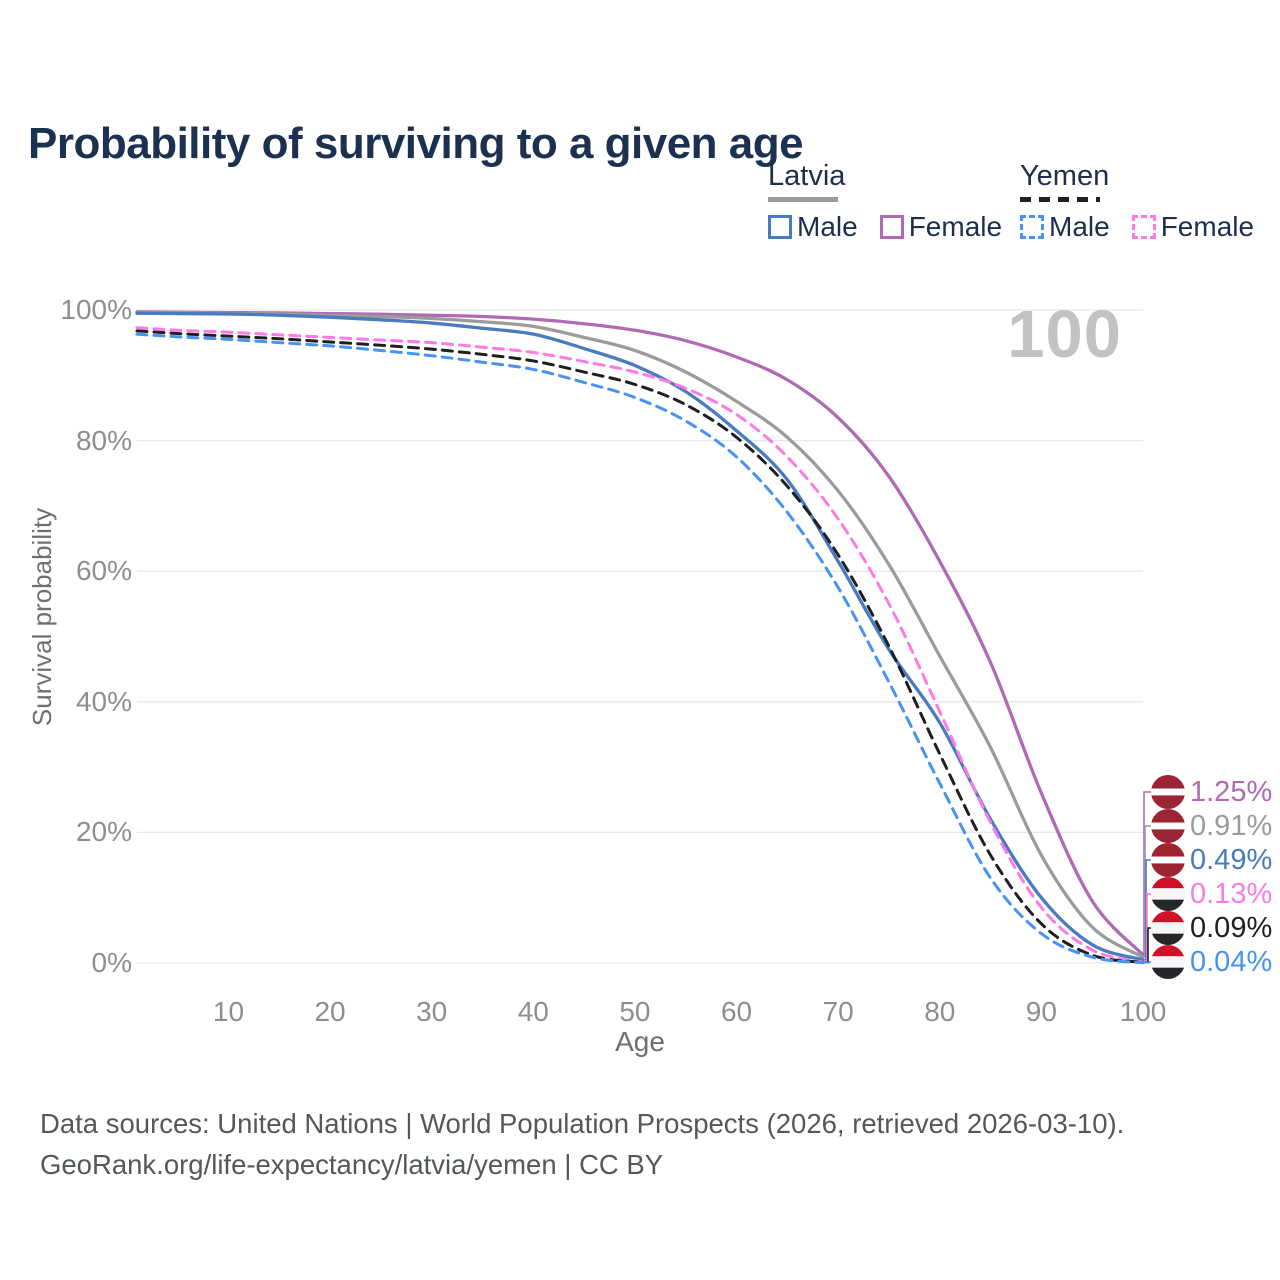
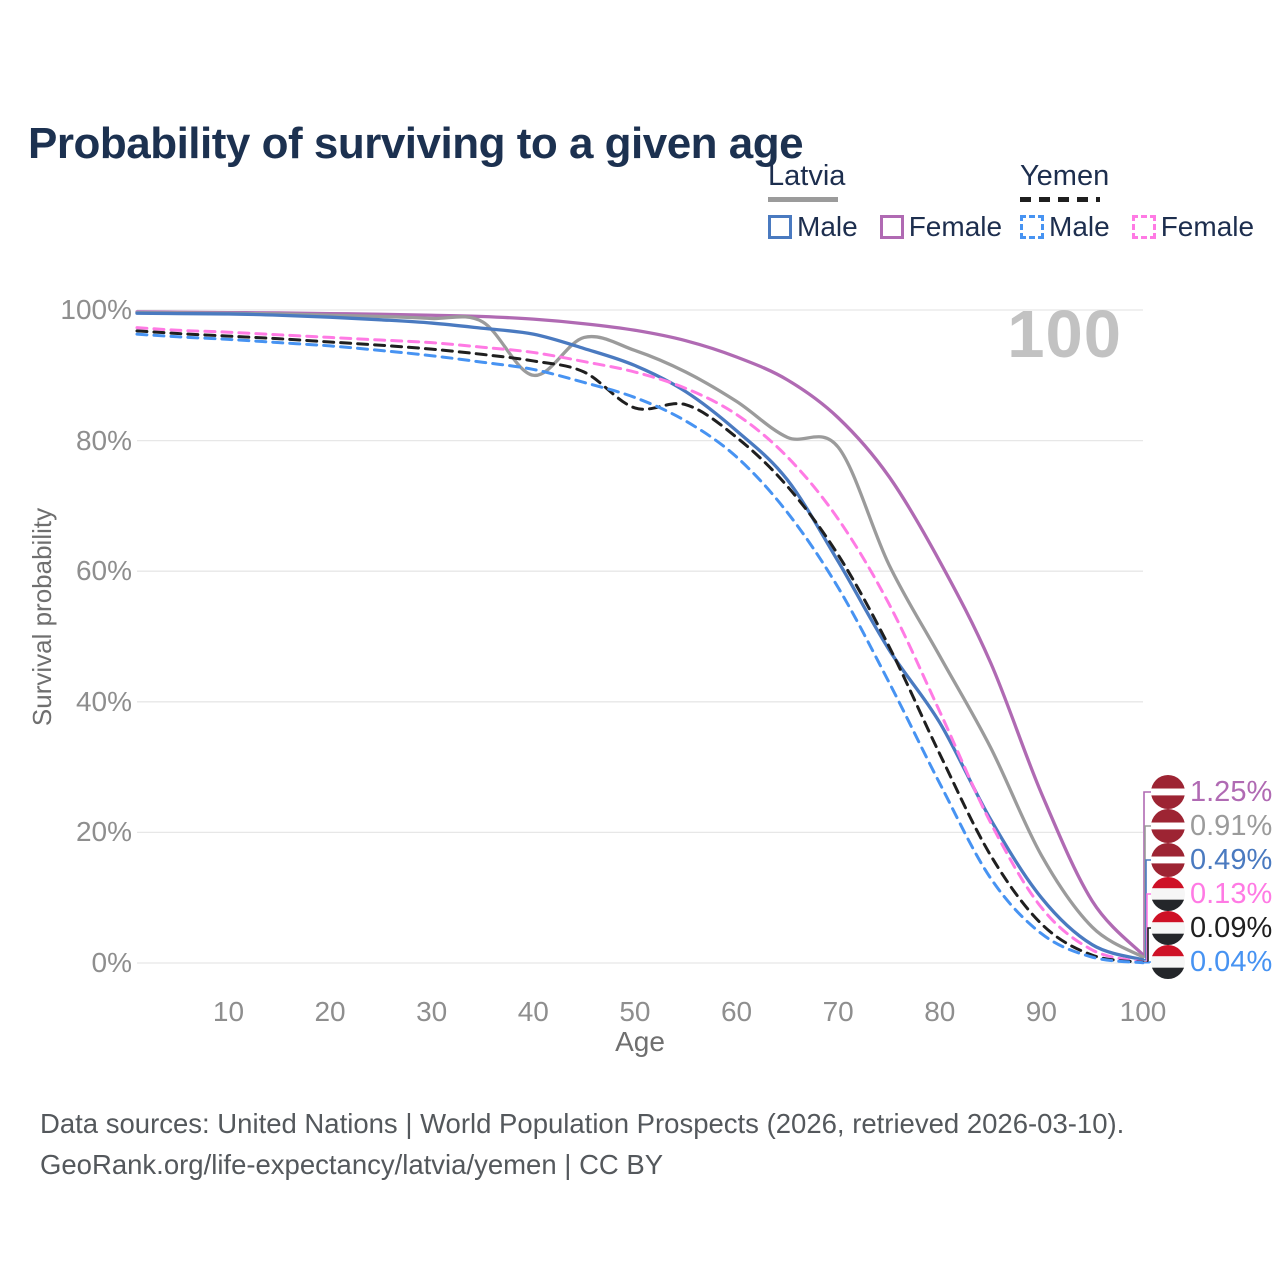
Latvia/40: 98% -> 90%
Yemen/50: 89% -> 85%
Latvia/70: 72% -> 79%
